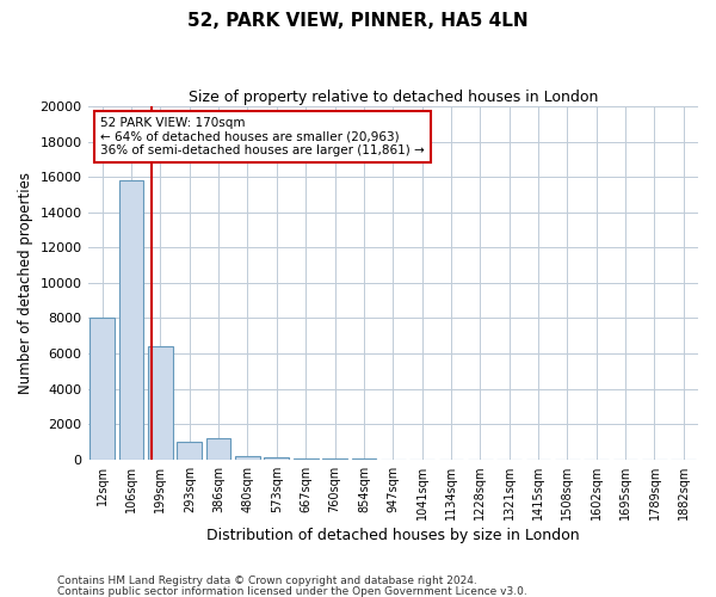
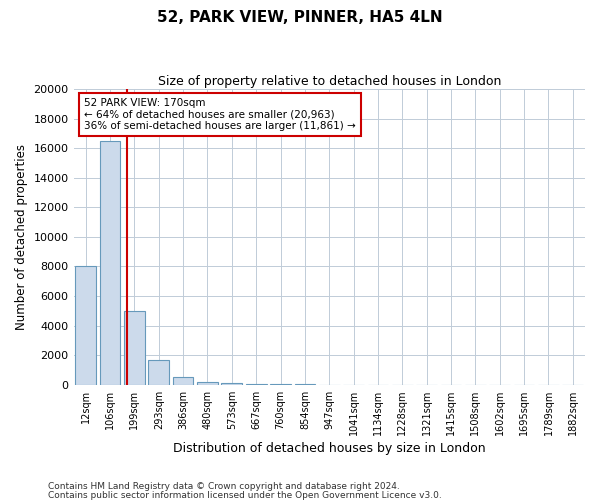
106sqm: 15800 -> 16500
199sqm: 6400 -> 5000
293sqm: 1000 -> 1700
386sqm: 1200 -> 500
